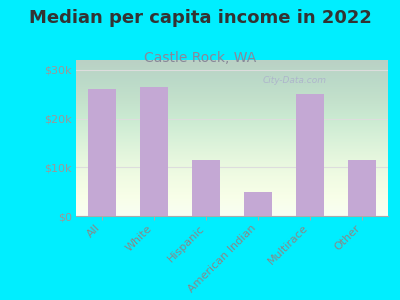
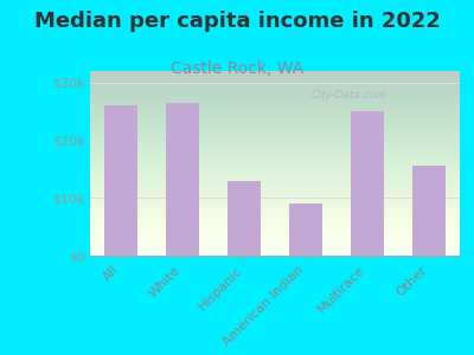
Hispanic: $11.5k -> $13.0k
American Indian: $5.0k -> $9.0k
Other: $11.5k -> $15.5k
